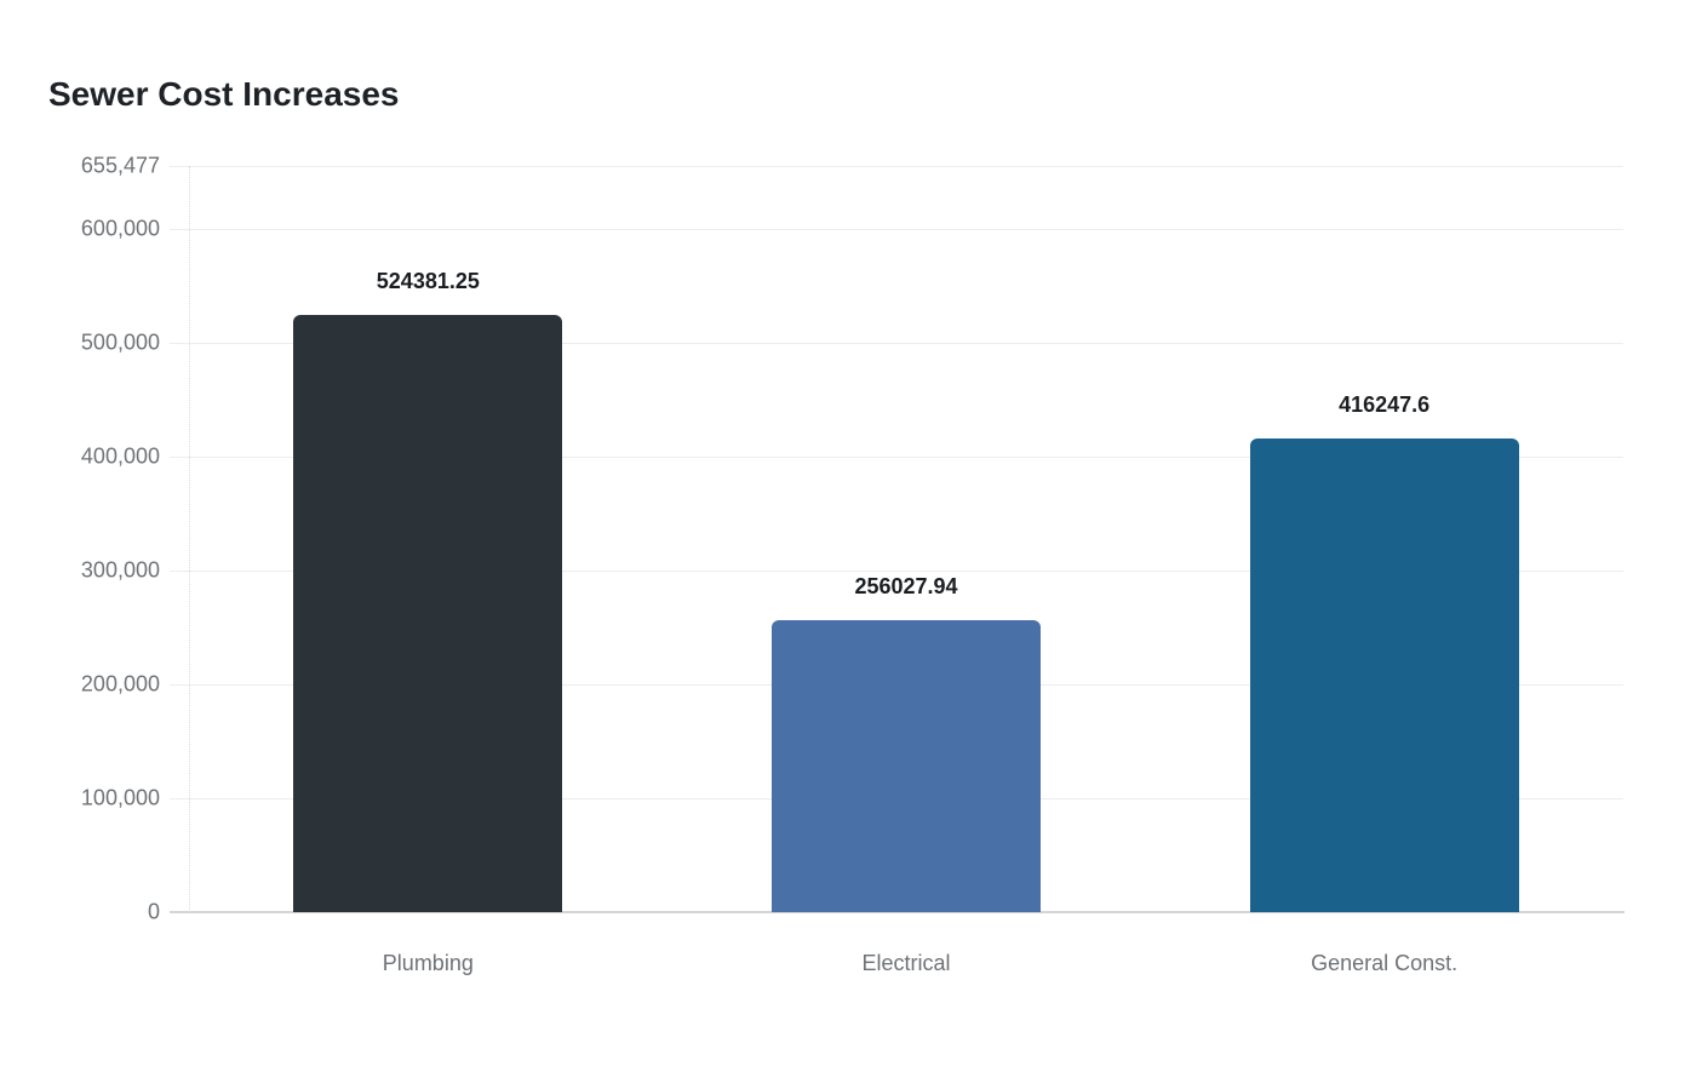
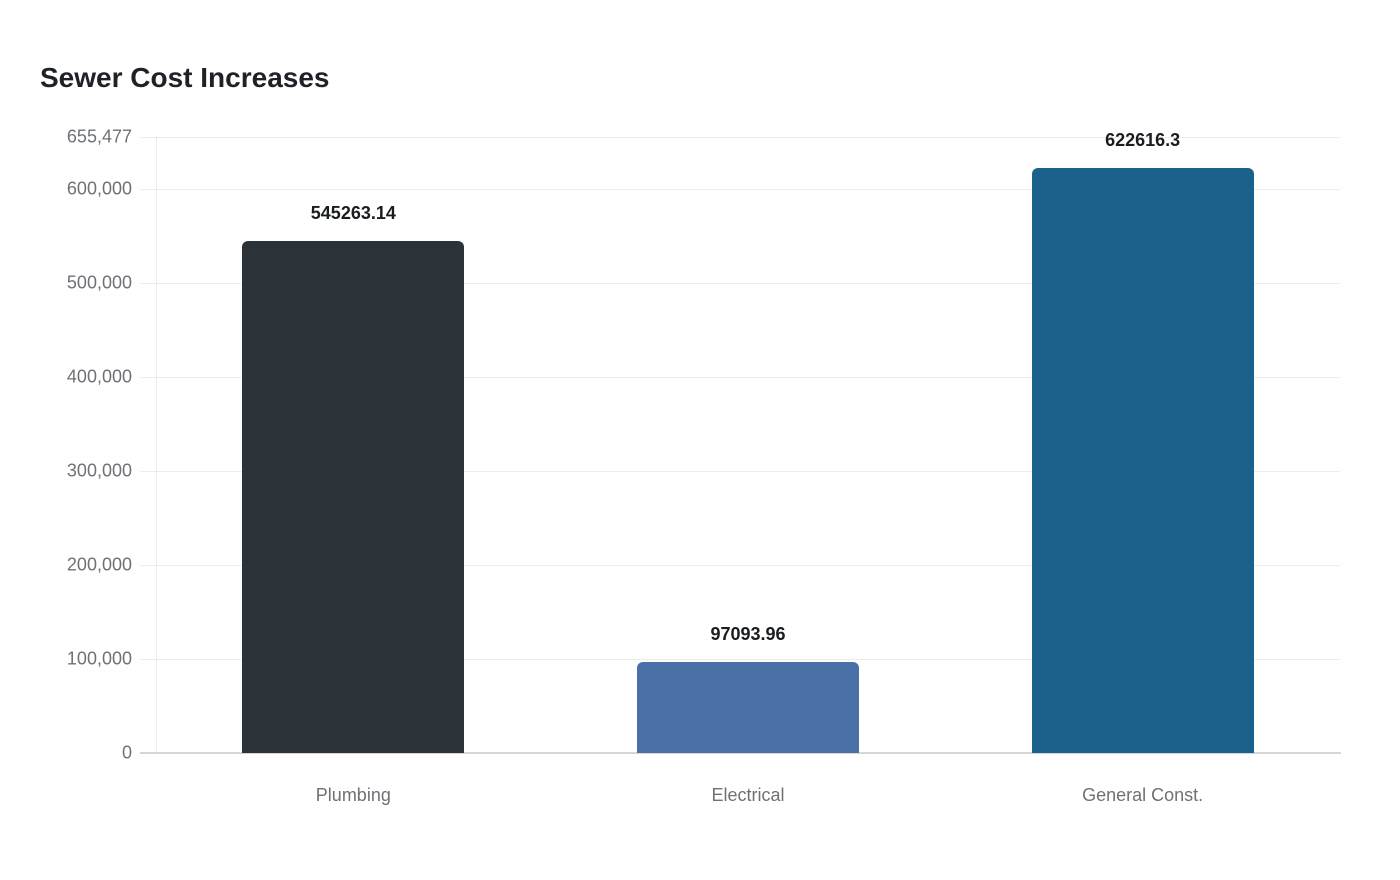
Plumbing: 524381.25 -> 545263.14
Electrical: 256027.94 -> 97093.96
General Const.: 416247.6 -> 622616.3
